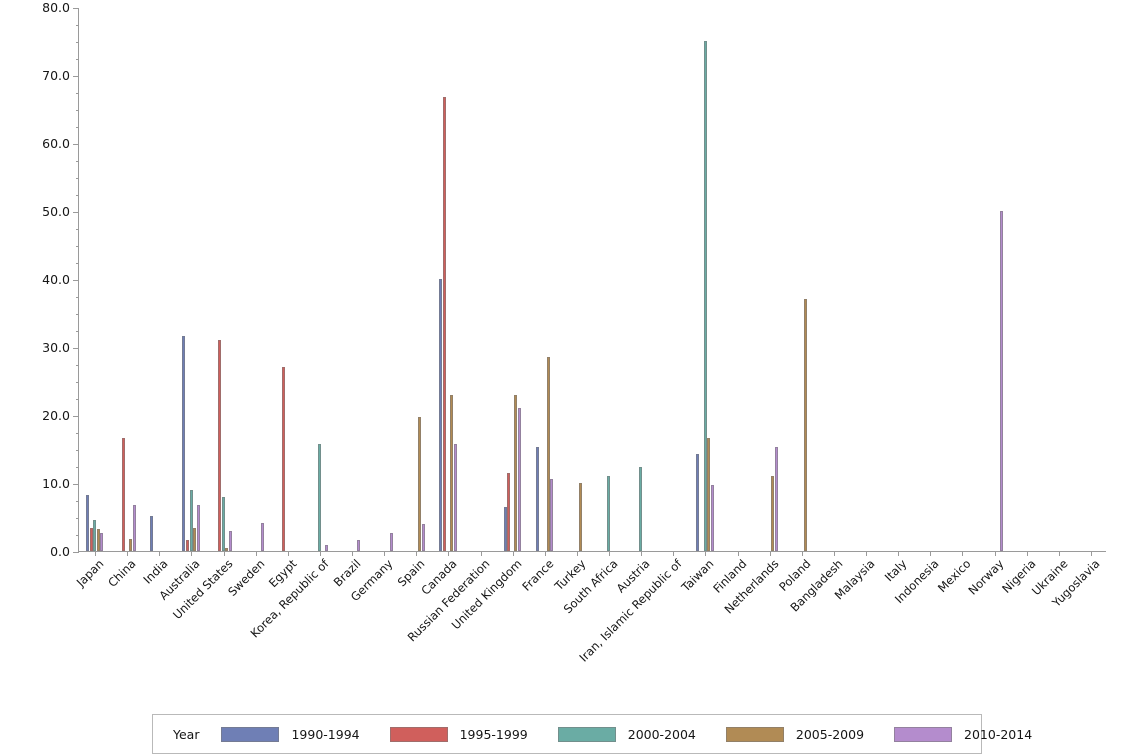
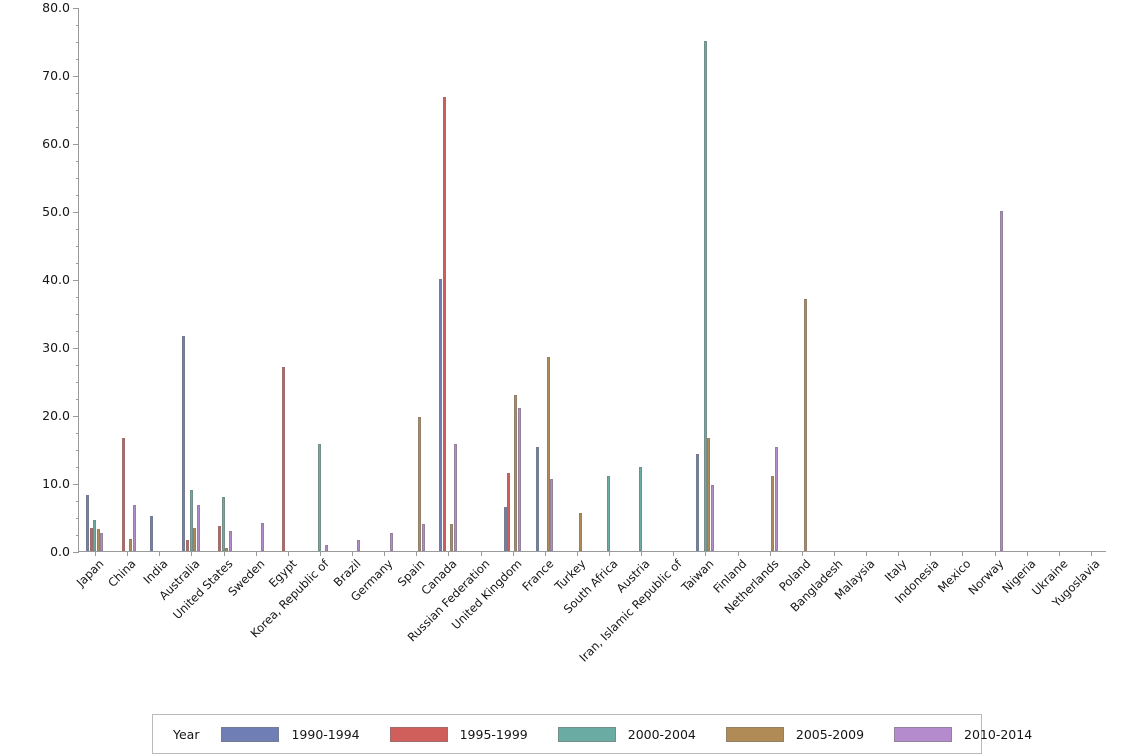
1995-1999/United States: 31 -> 4
2005-2009/Canada: 23 -> 4
2005-2009/Turkey: 10 -> 6
